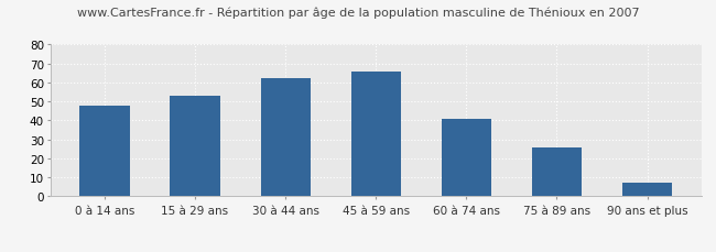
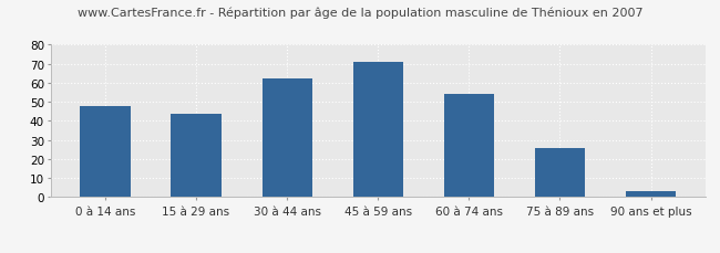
15 à 29 ans: 53 -> 44
45 à 59 ans: 66 -> 71
60 à 74 ans: 41 -> 54
90 ans et plus: 7 -> 3
